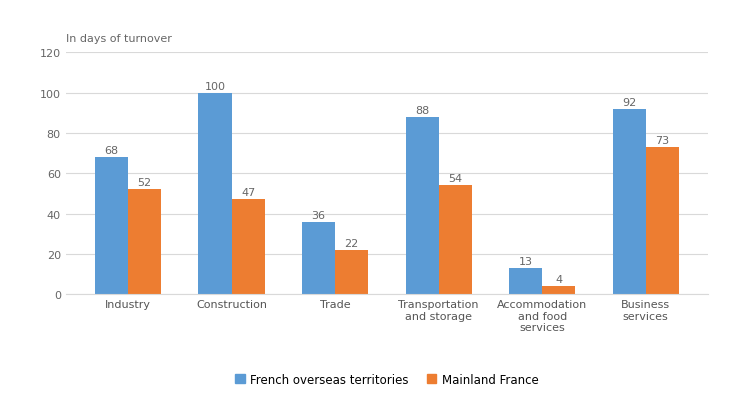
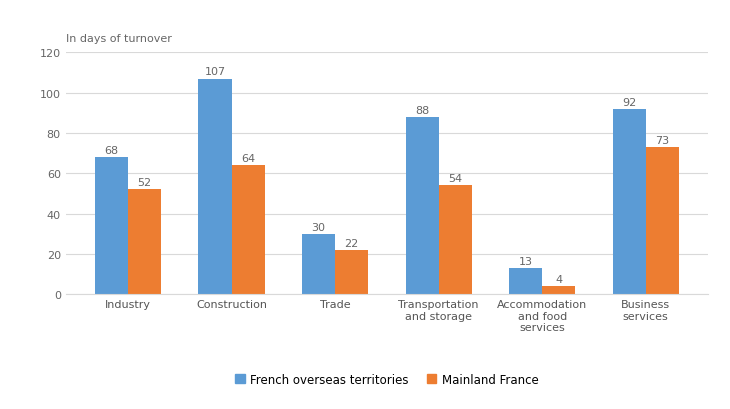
French overseas territories/Construction: 100 -> 107
Mainland France/Construction: 47 -> 64
French overseas territories/Trade: 36 -> 30
